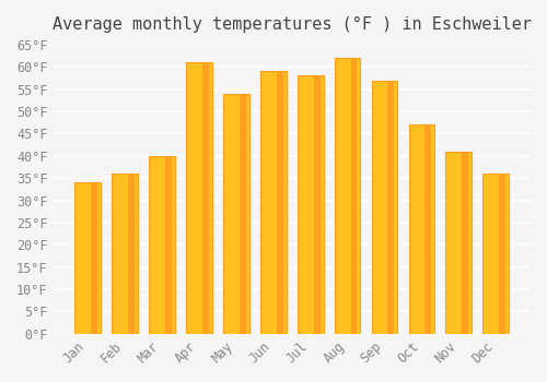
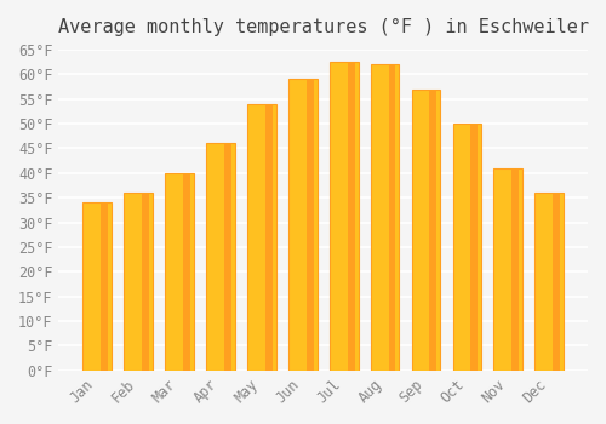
Apr: 61.0°F -> 46.0°F
Jul: 58.0°F -> 62.5°F
Oct: 47.0°F -> 50.0°F
